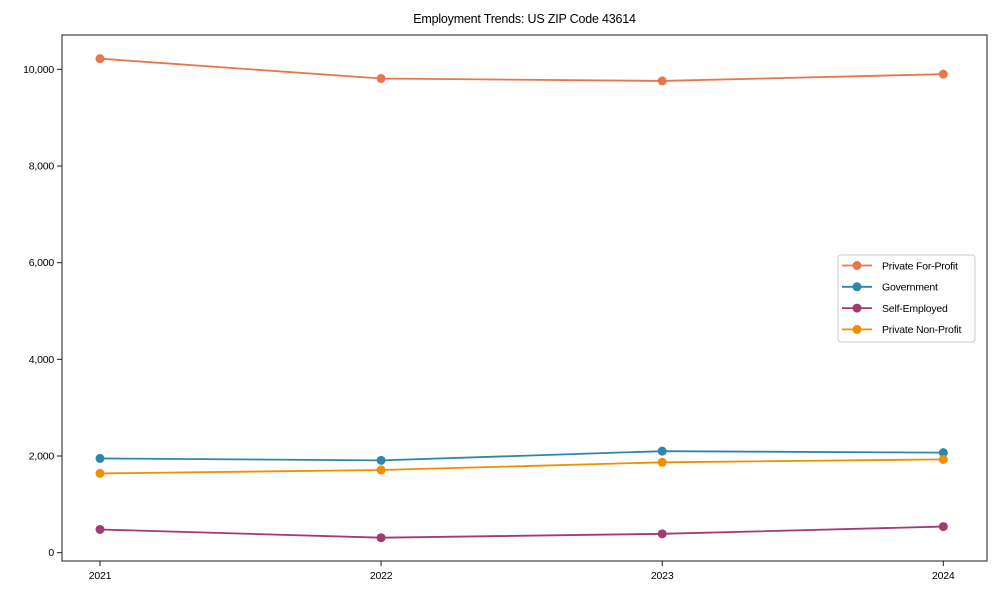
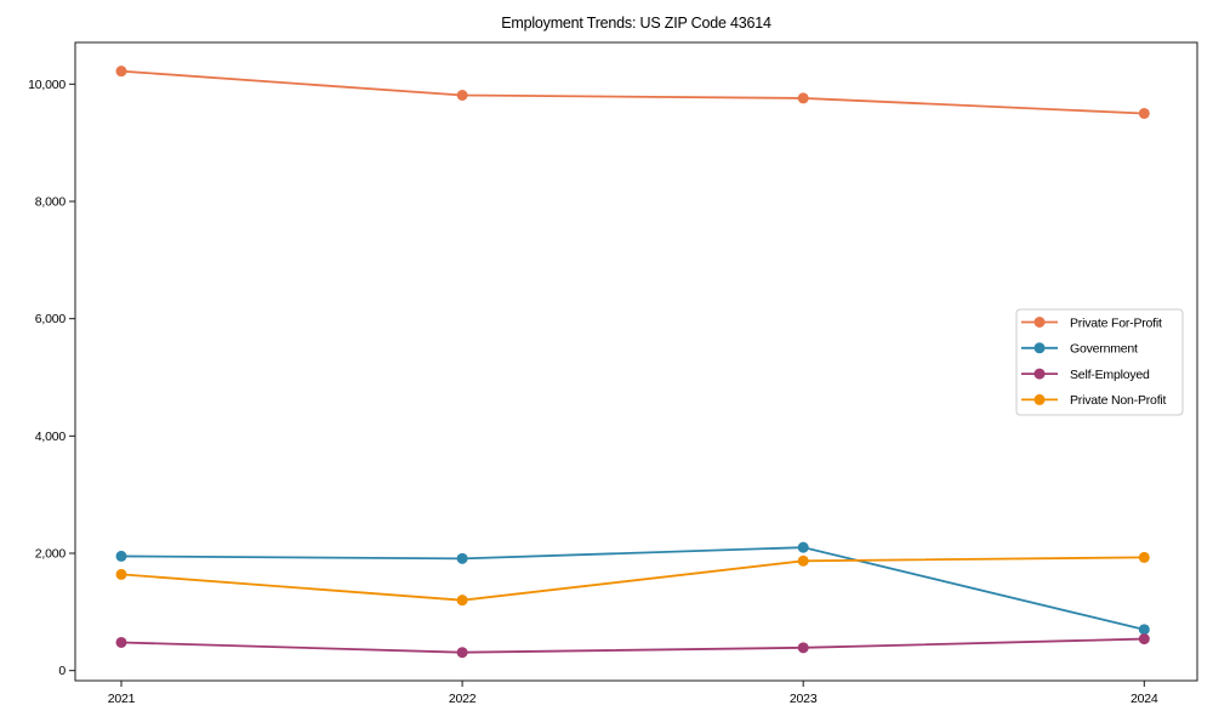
Private Non-Profit/2022: 1700 -> 1200
Private For-Profit/2024: 9900 -> 9500
Government/2024: 2100 -> 700
